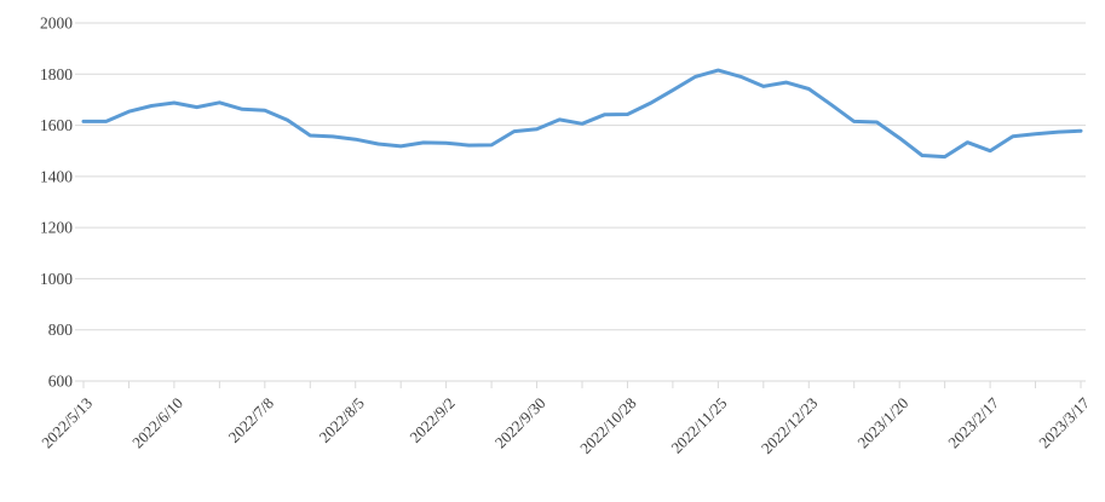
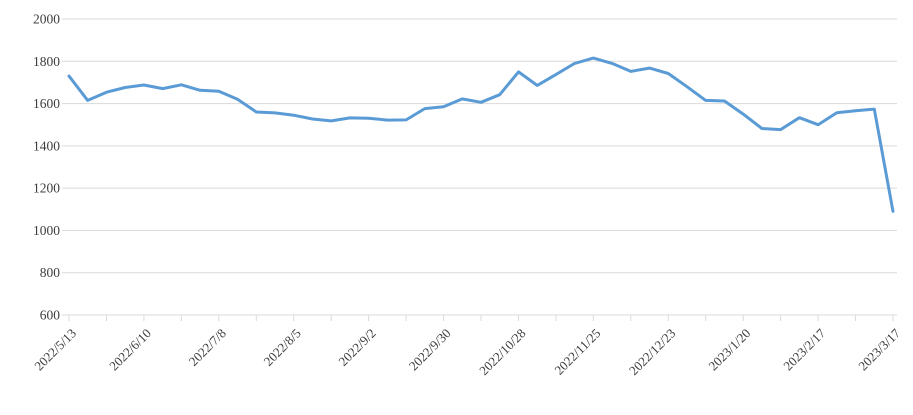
2022/5/13: 1620 -> 1730
2022/10/28: 1640 -> 1750
2023/3/17: 1580 -> 1090
